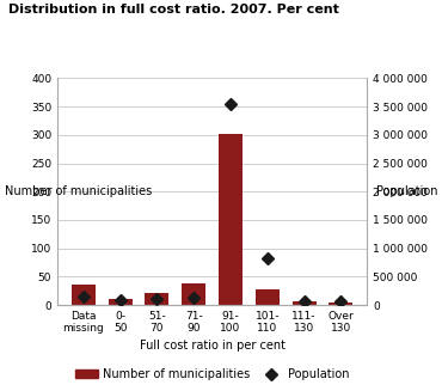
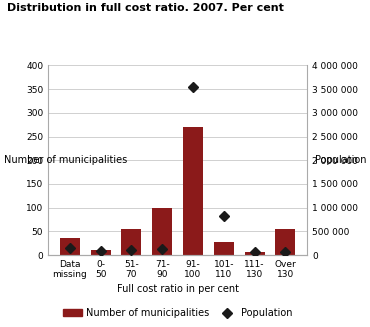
Number of municipalities/51- 70: 22 -> 55
Number of municipalities/71- 90: 38 -> 100
Number of municipalities/91- 100: 302 -> 270
Number of municipalities/Over 130: 5 -> 55
